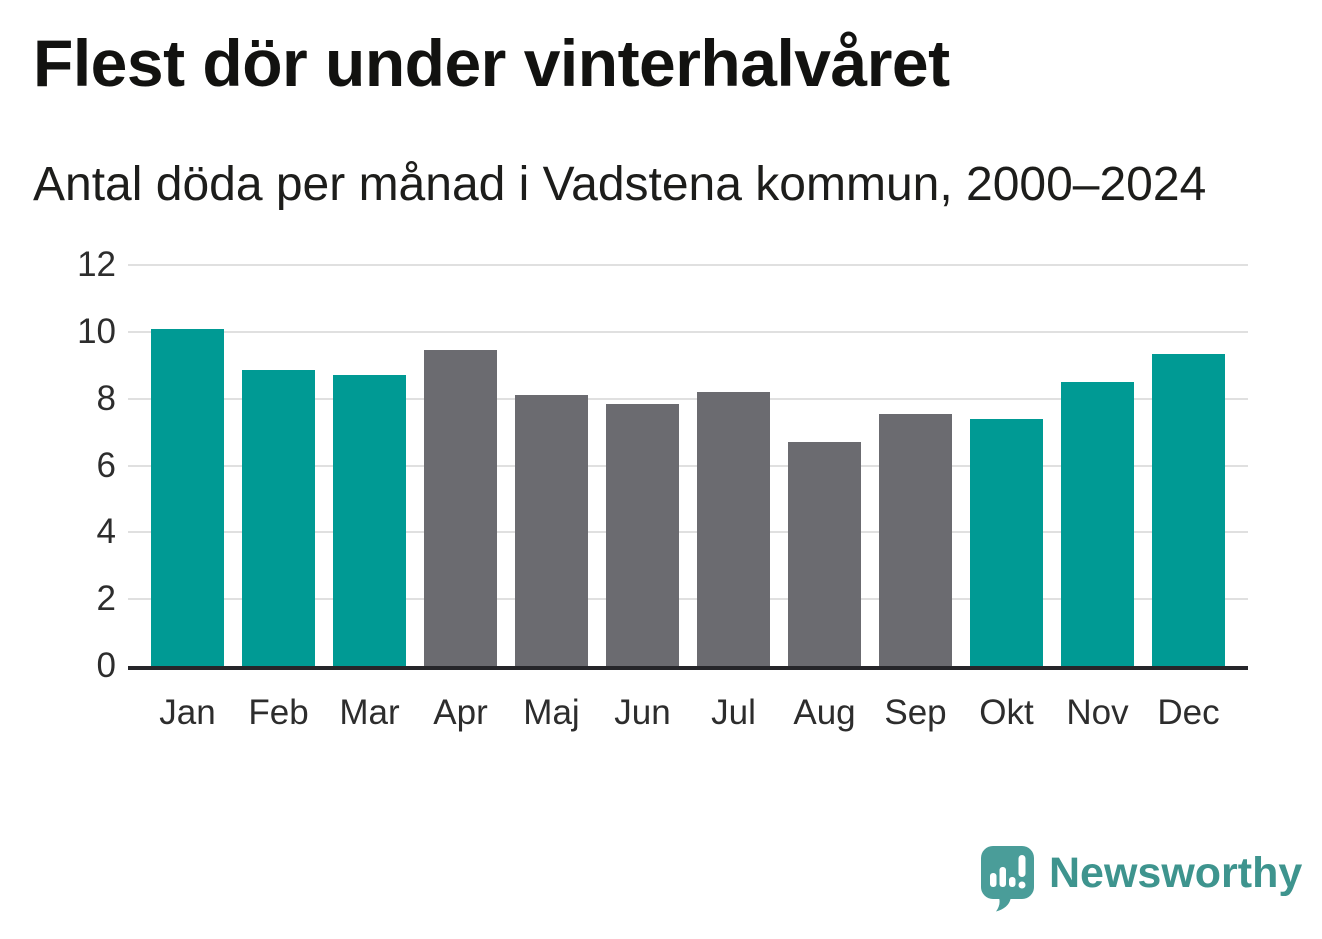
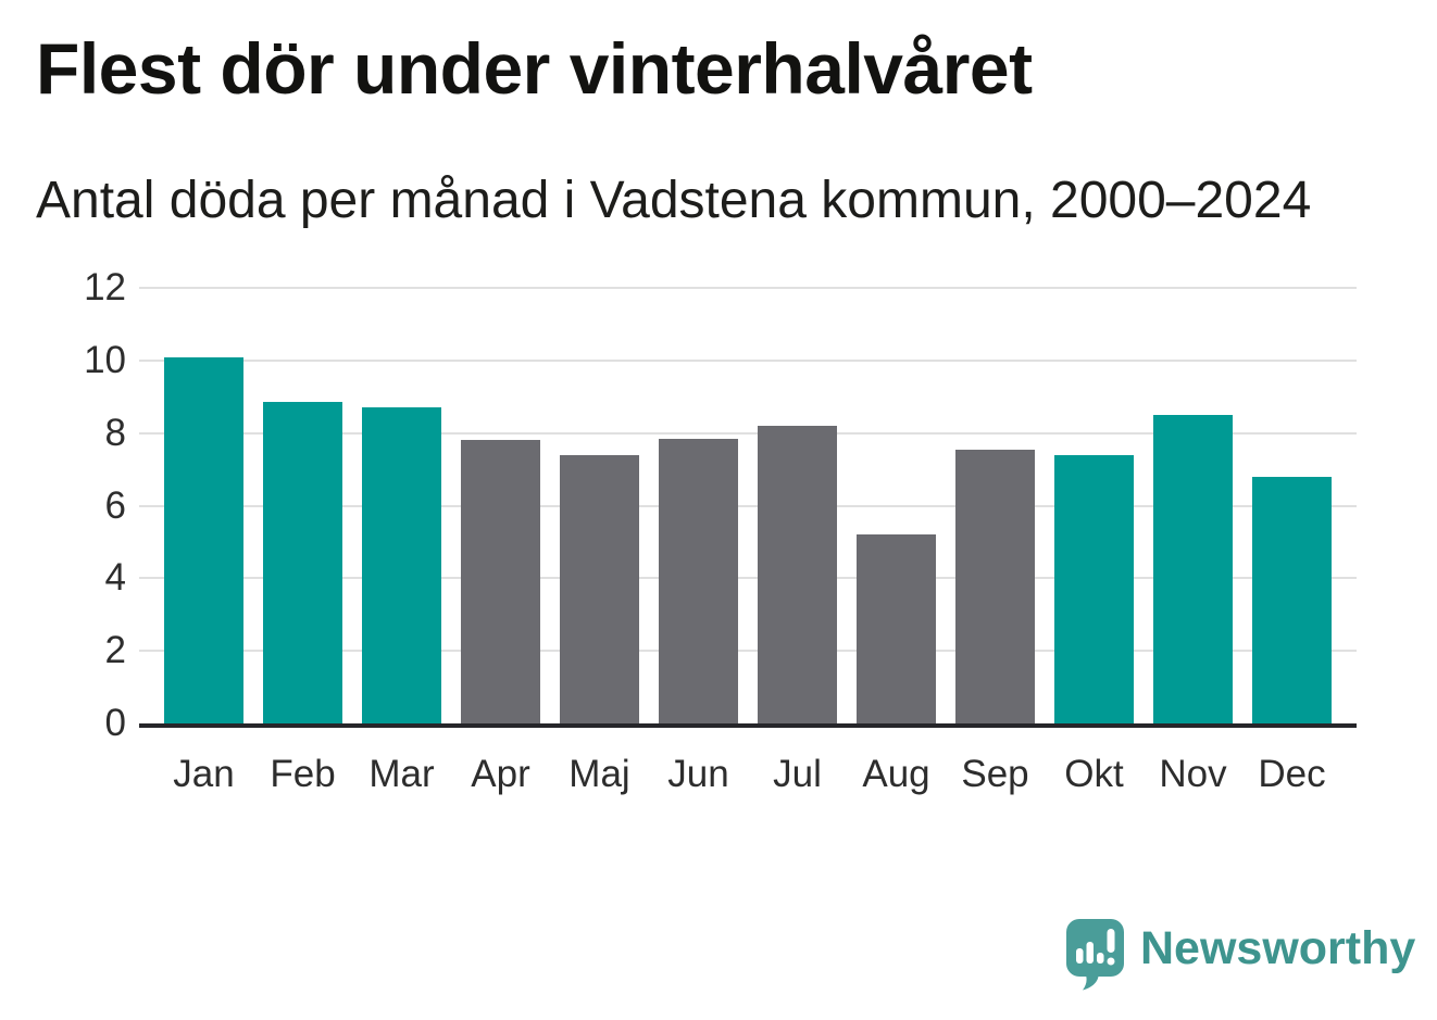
Apr: 9.4 -> 7.8
Maj: 8.1 -> 7.4
Aug: 6.7 -> 5.2
Dec: 9.3 -> 6.8
